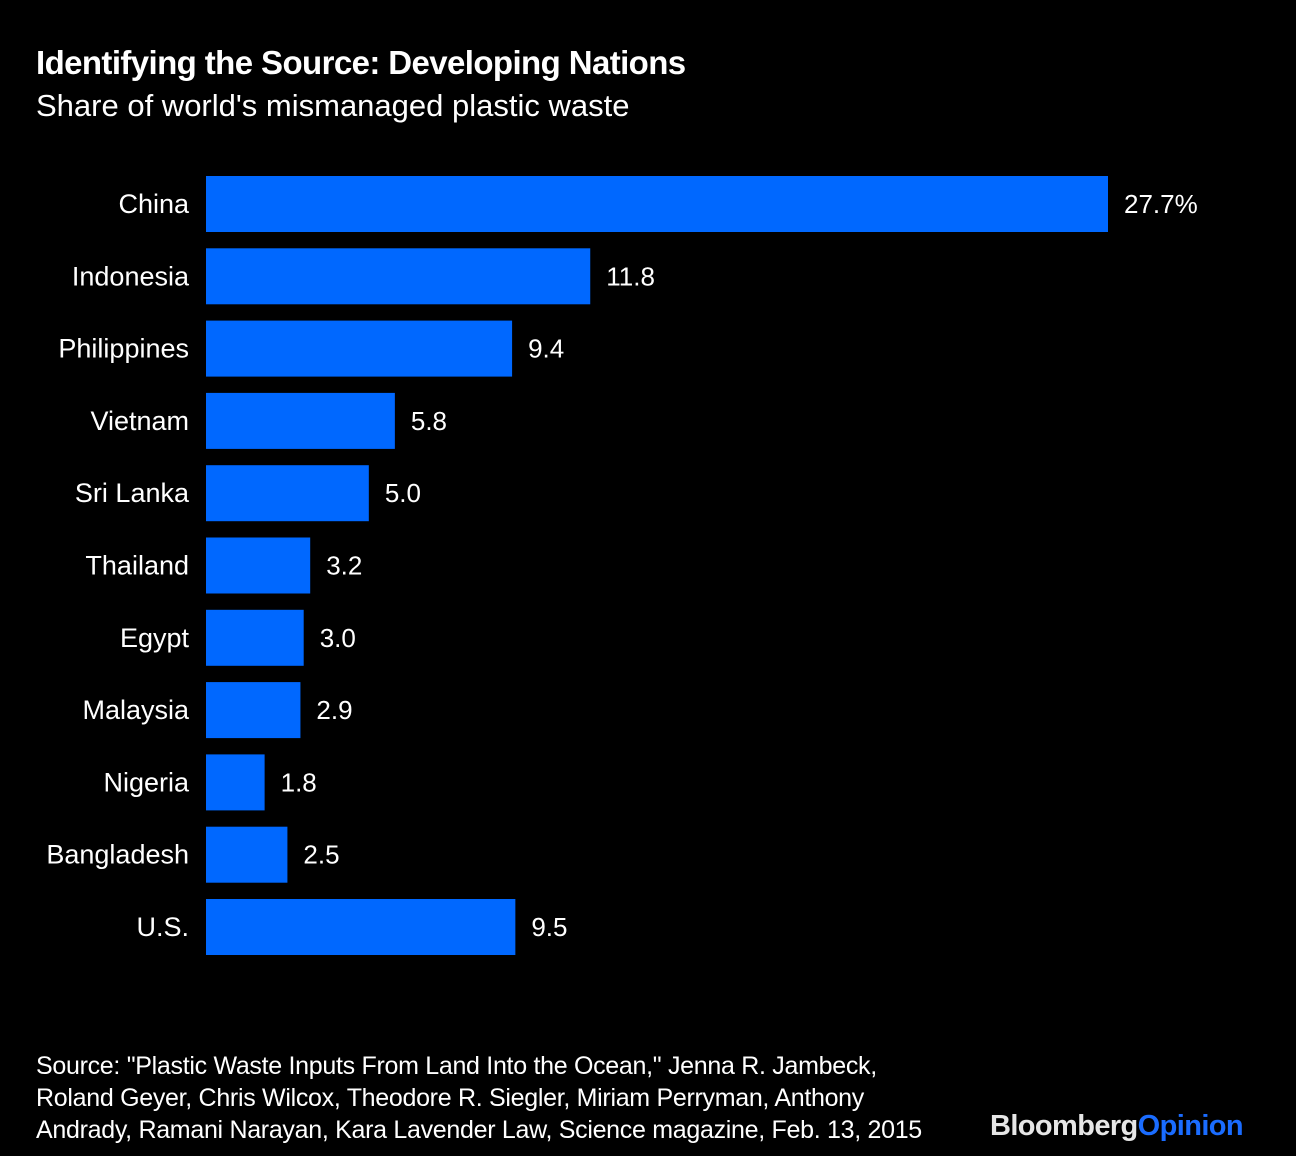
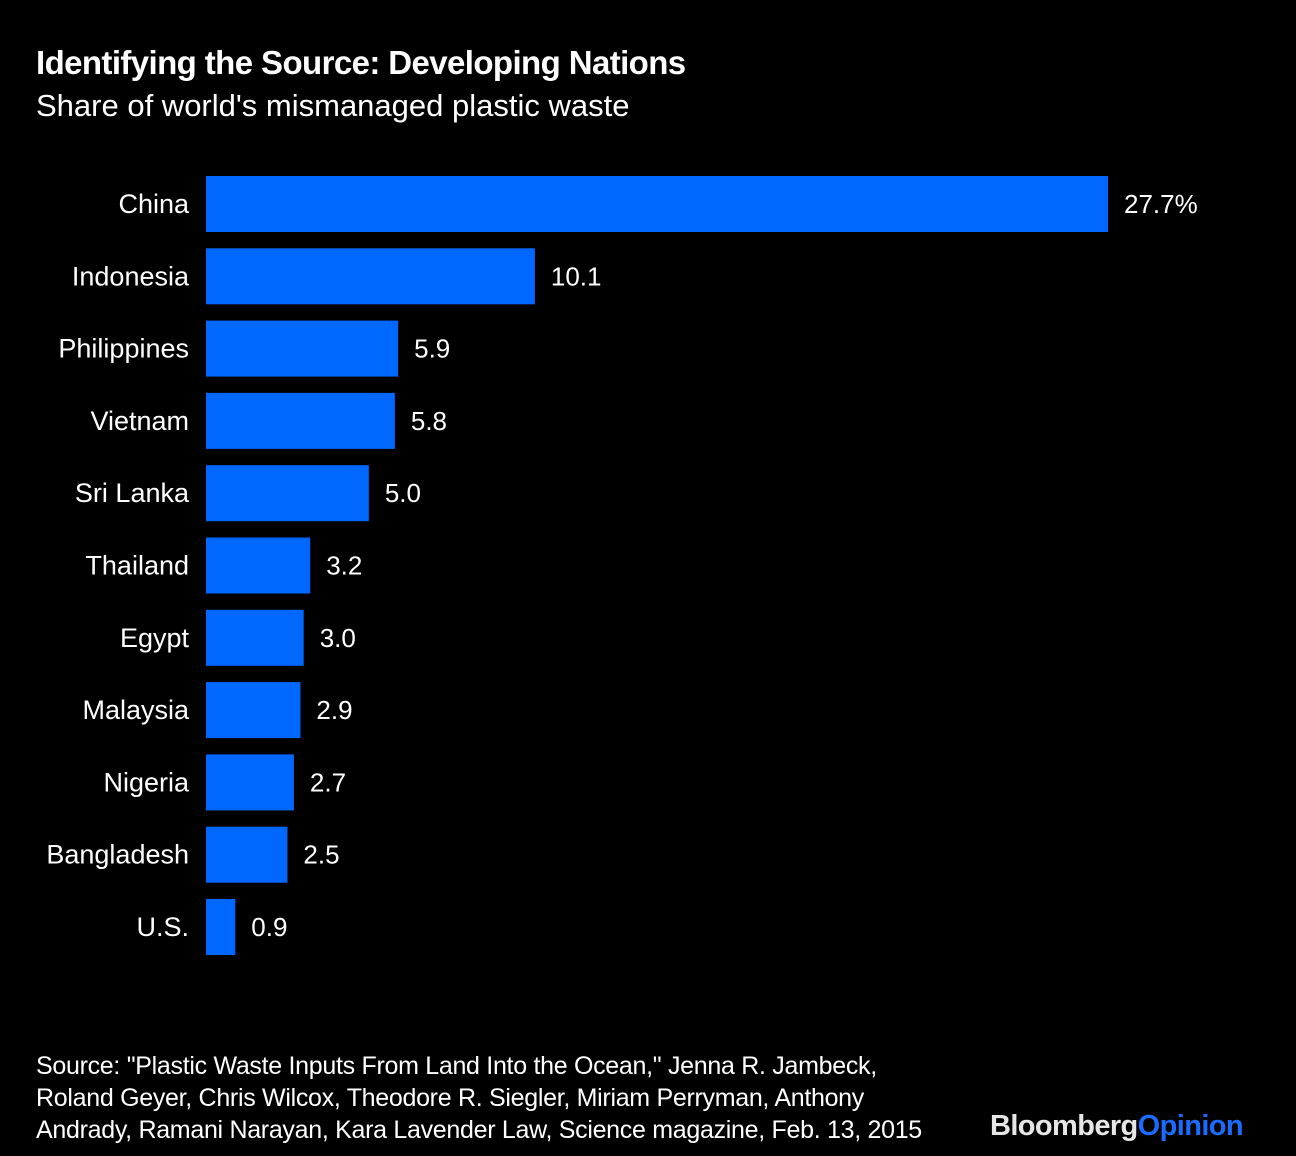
Indonesia: 11.8 -> 10.1
Philippines: 9.4 -> 5.9
Nigeria: 1.8 -> 2.7
U.S.: 9.5 -> 0.9
